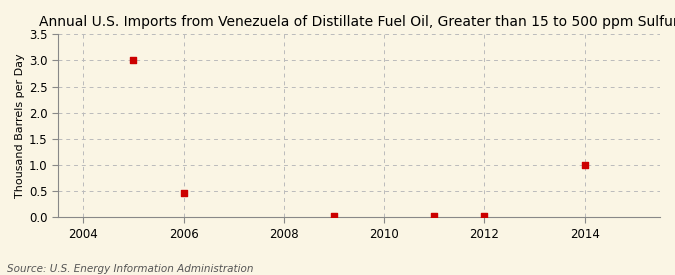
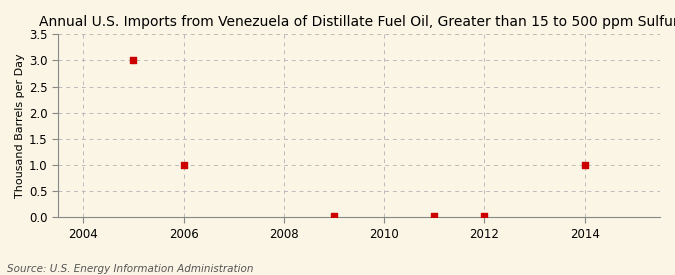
2006: 0.46 -> 1.00
